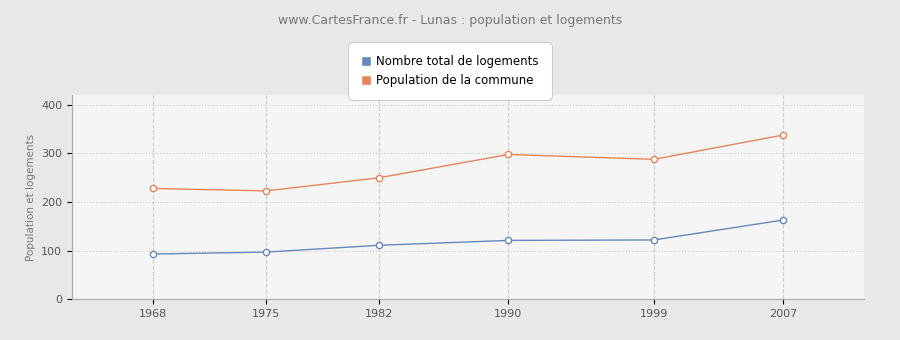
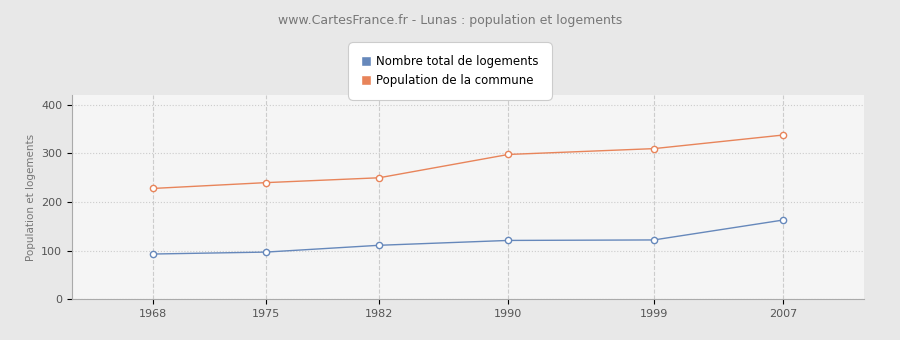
Population de la commune/1975: 223 -> 240
Population de la commune/1999: 288 -> 310
